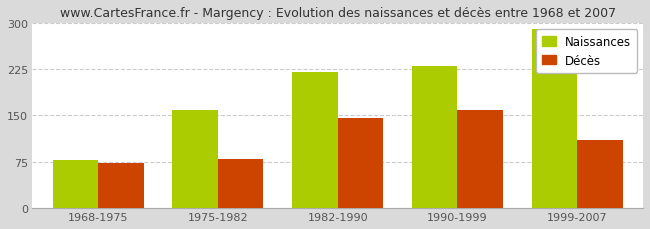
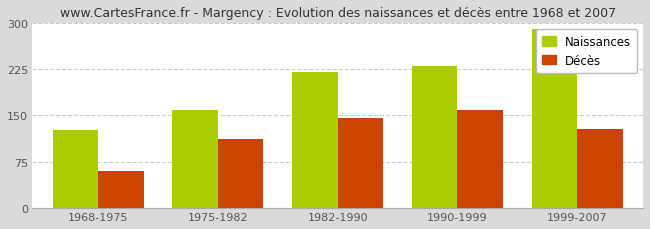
Naissances/1968-1975: 78 -> 126
Décès/1968-1975: 72 -> 60
Décès/1975-1982: 80 -> 112
Décès/1999-2007: 110 -> 128
